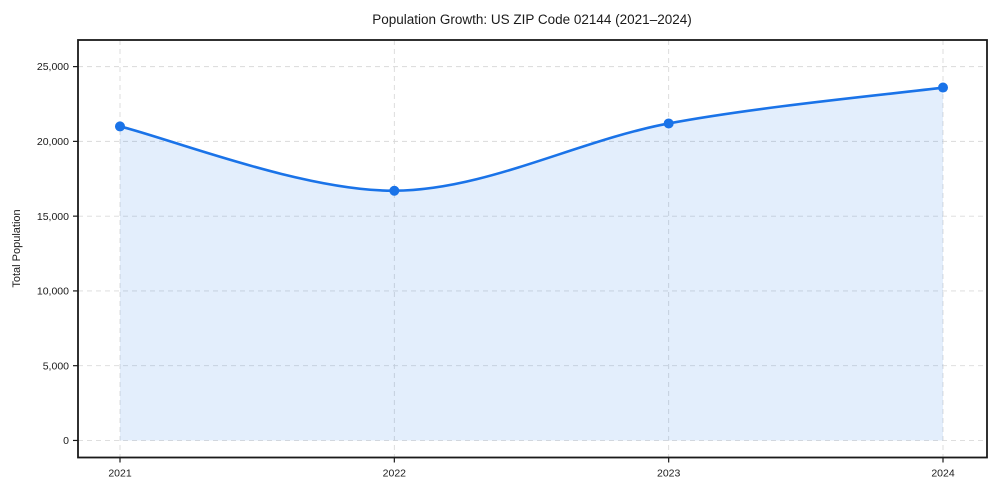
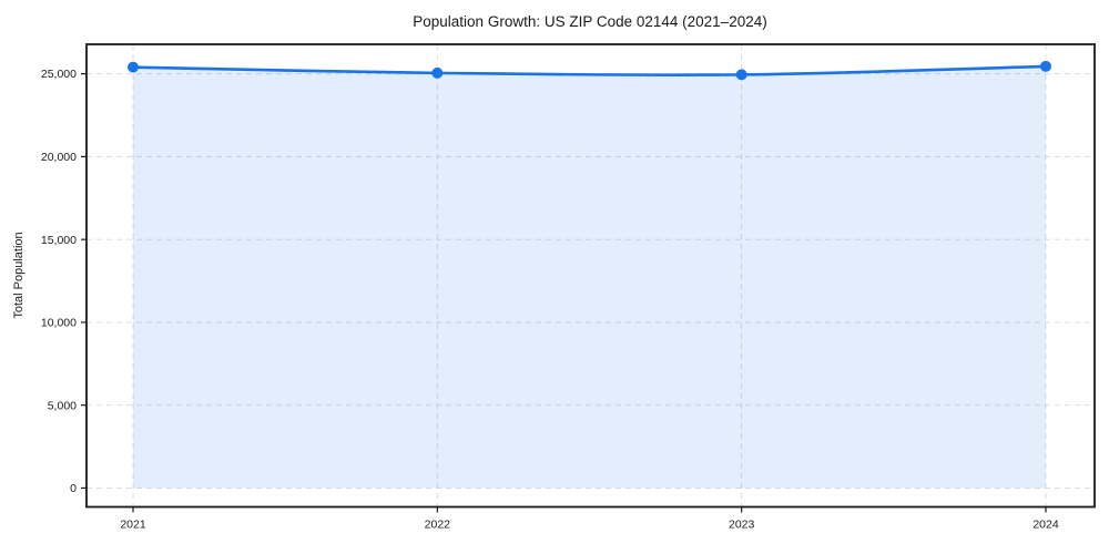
2021: 21000 -> 25400
2022: 16700 -> 25000
2023: 21200 -> 25000
2024: 23600 -> 25400
